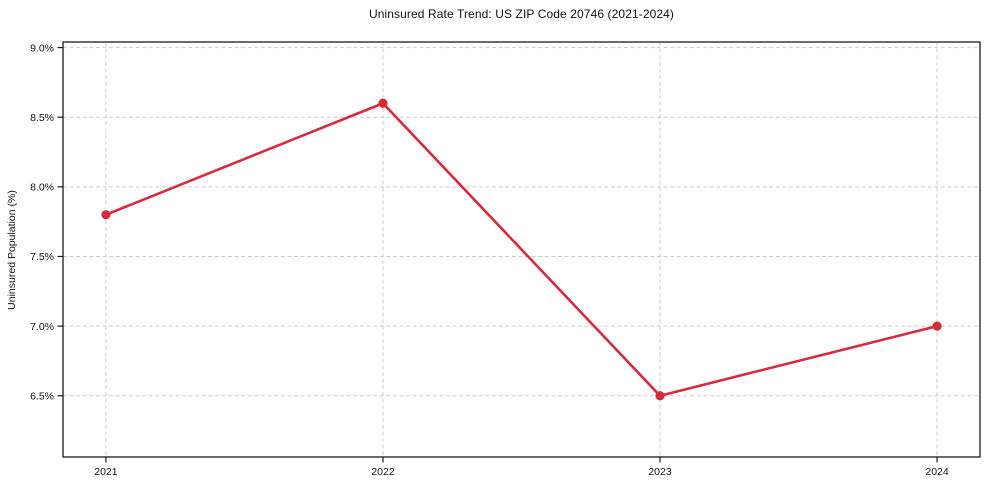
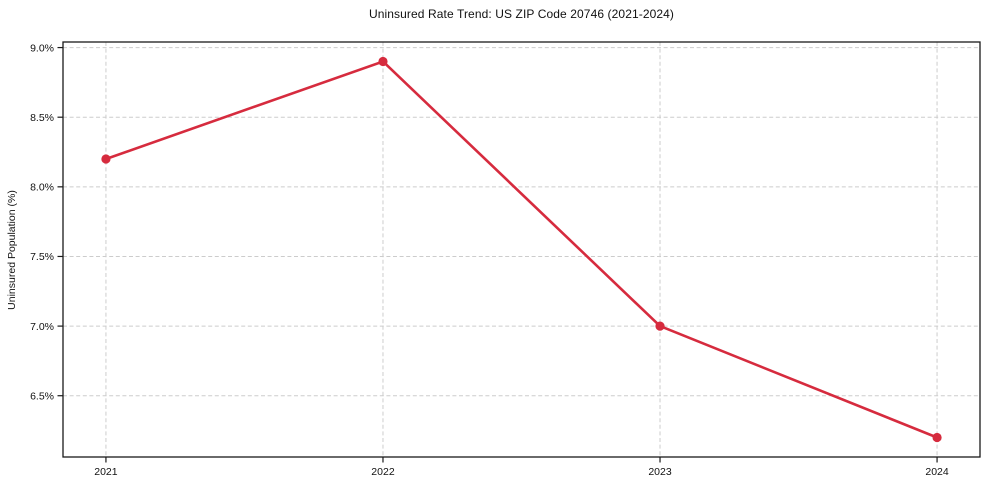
2021: 7.8% -> 8.2%
2022: 8.6% -> 8.9%
2023: 6.5% -> 7.0%
2024: 7.0% -> 6.2%
